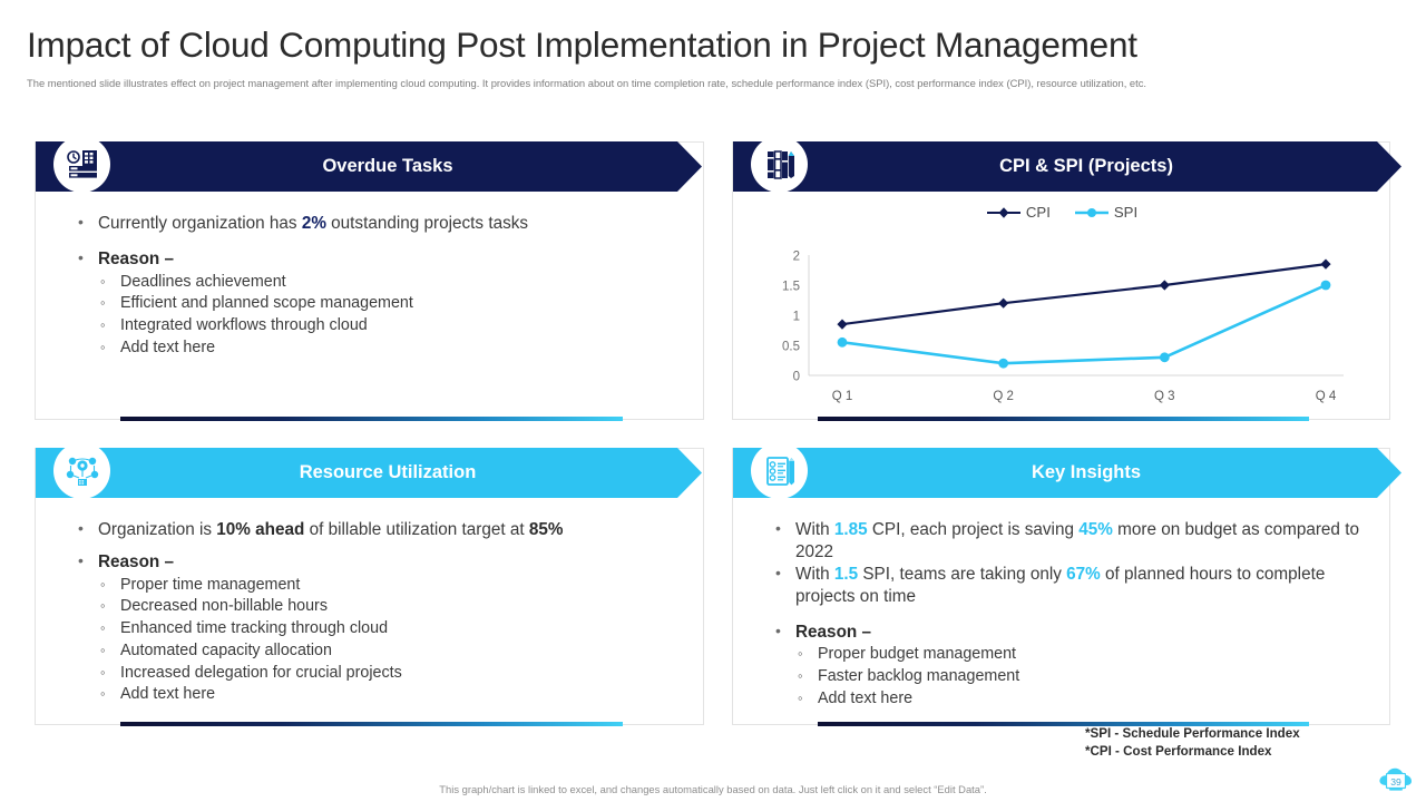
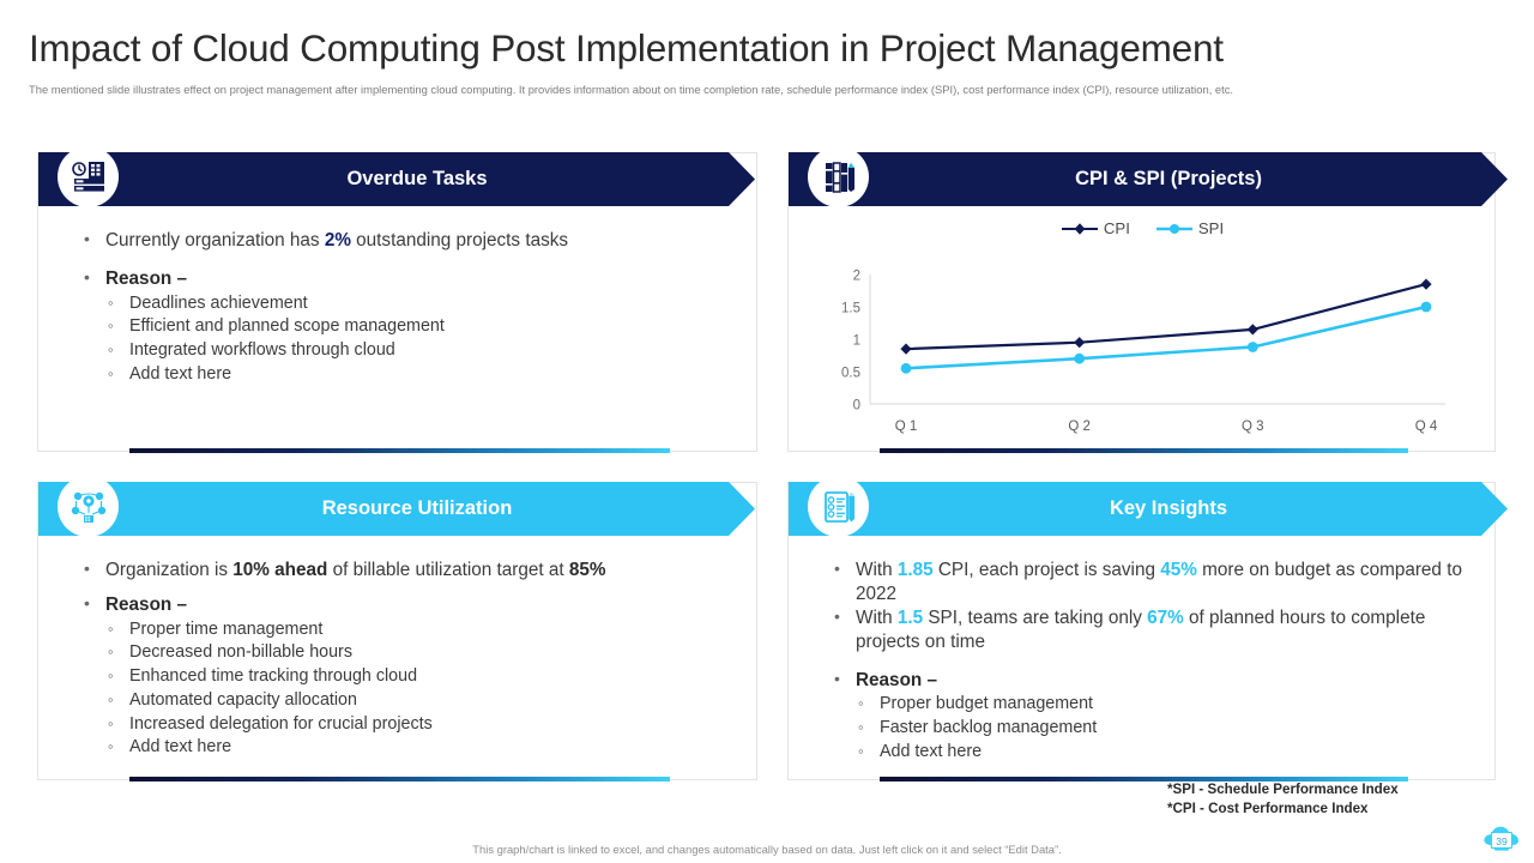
CPI/Q 2: 1.2 -> 0.9
SPI/Q 2: 0.2 -> 0.7
CPI/Q 3: 1.5 -> 1.1
SPI/Q 3: 0.3 -> 0.9
